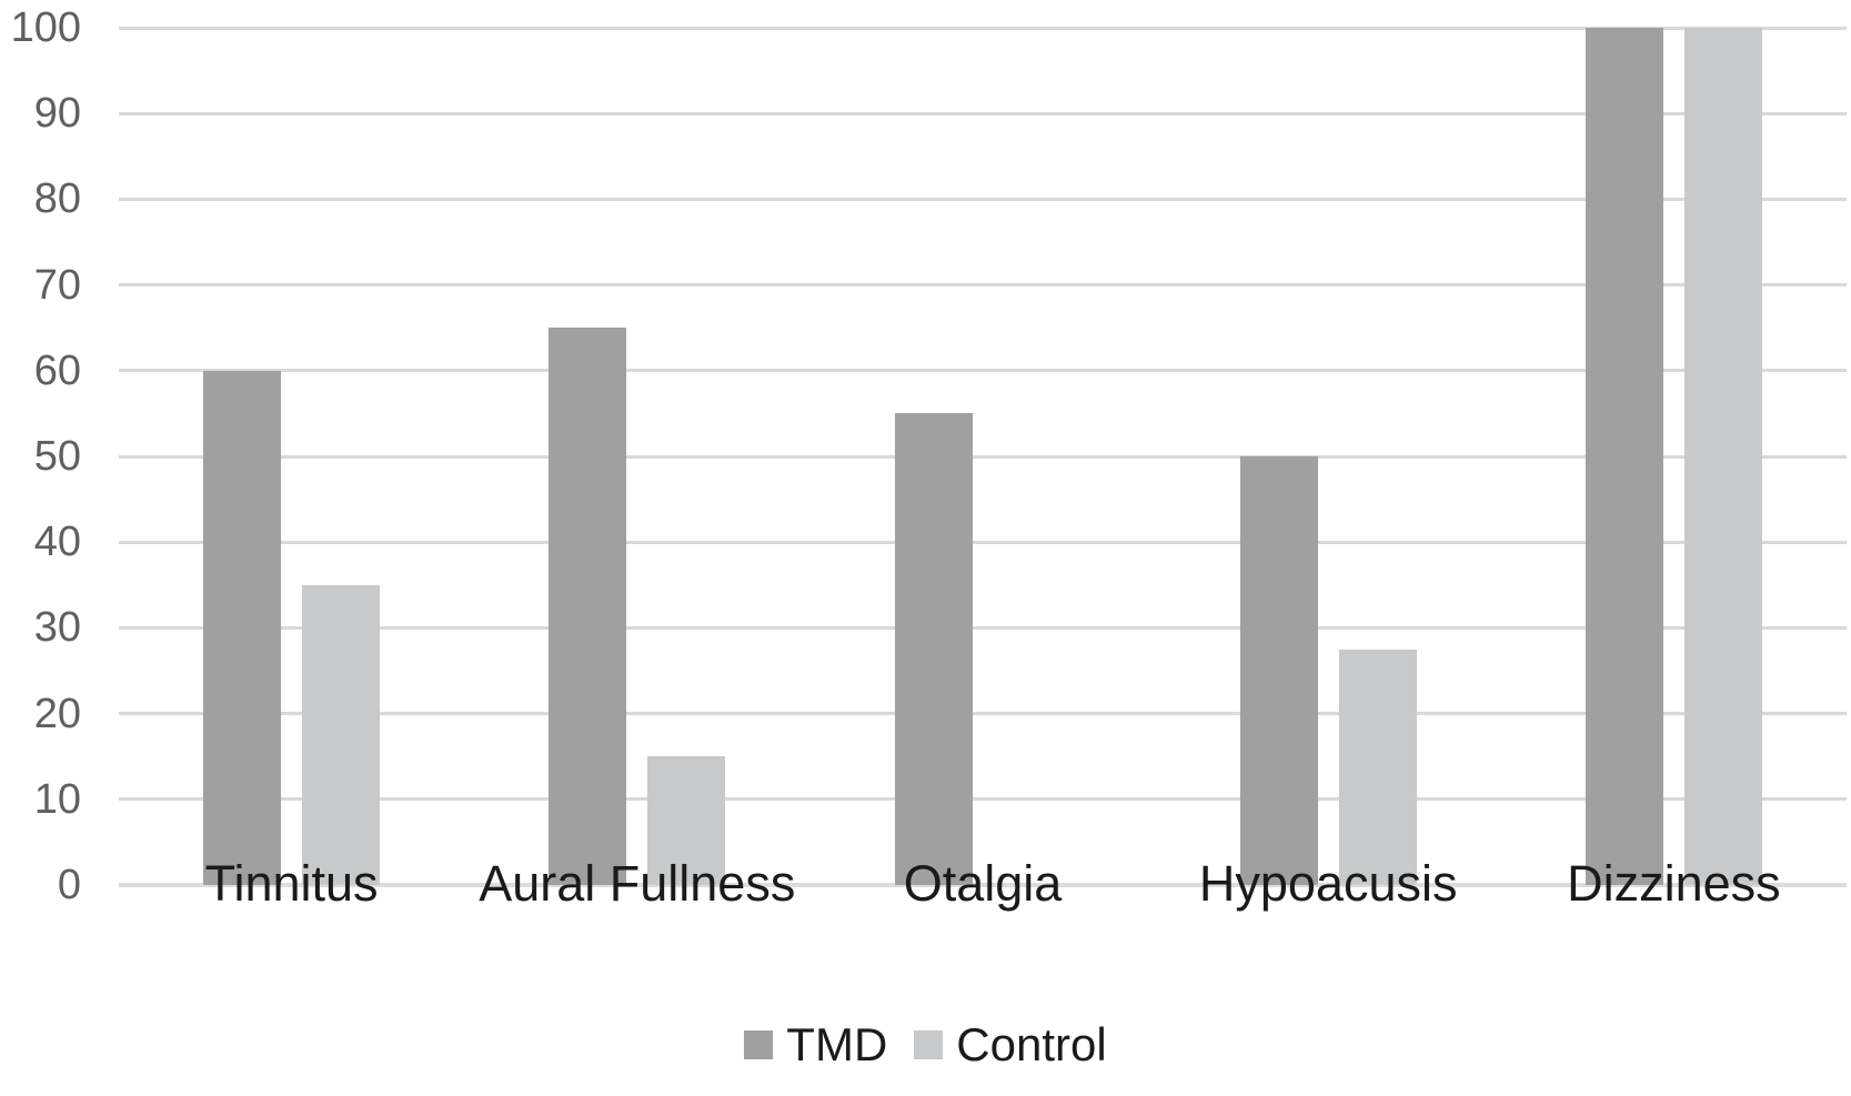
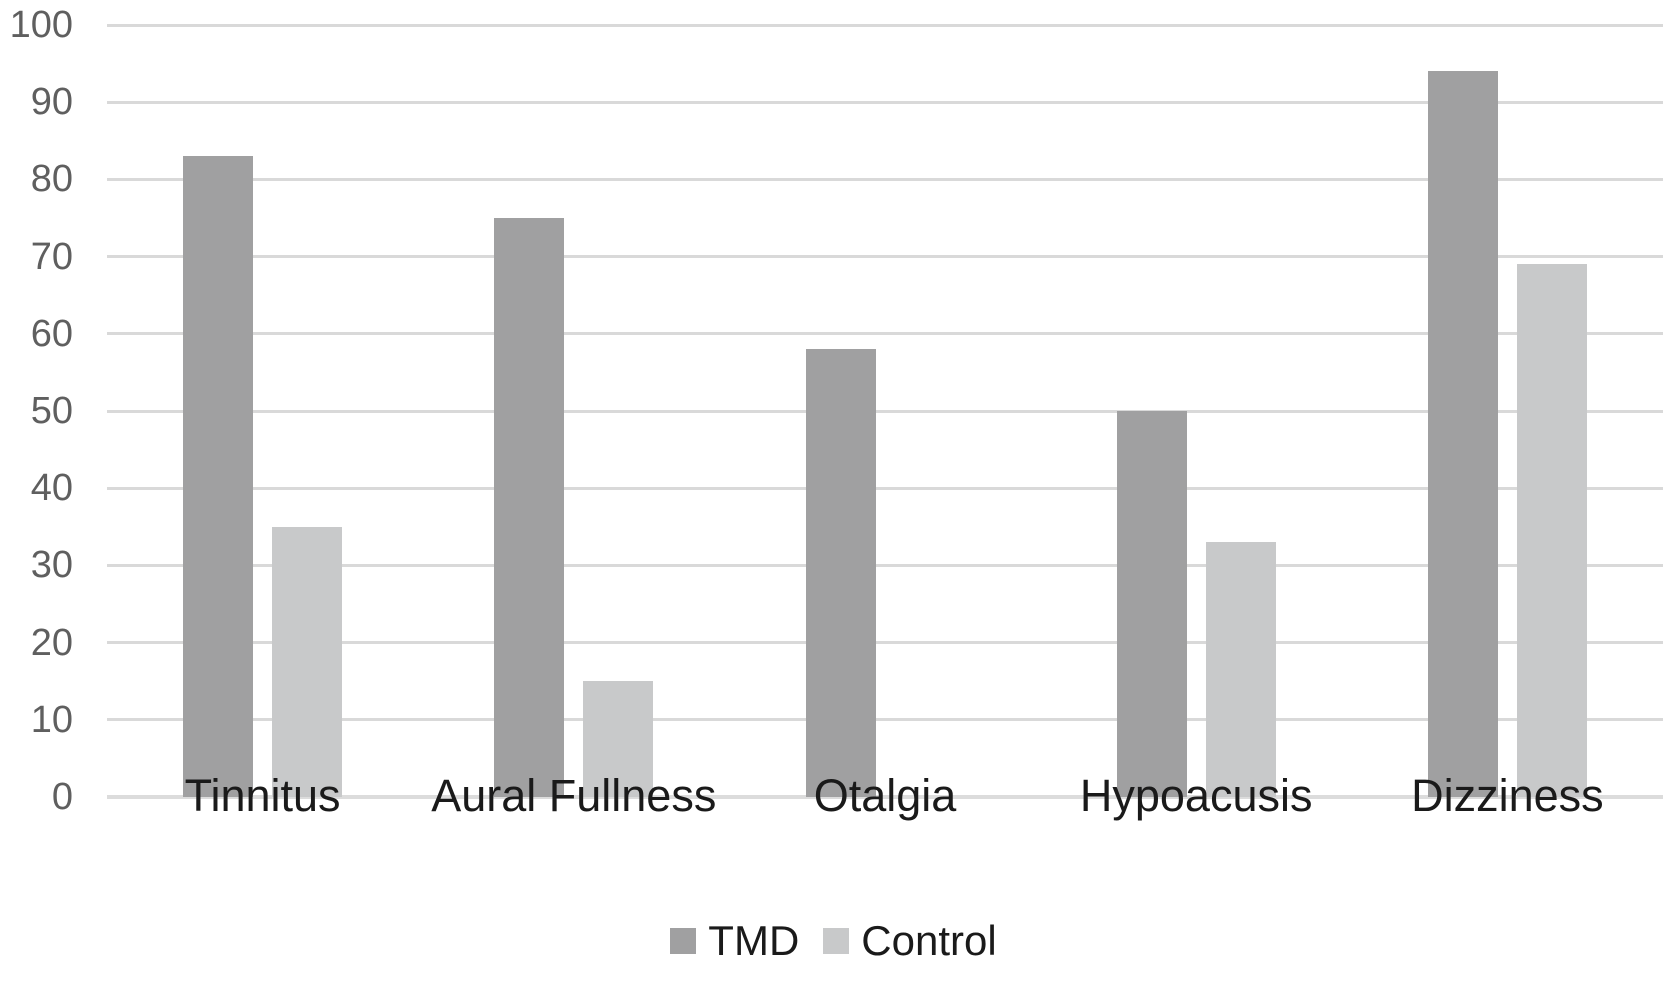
TMD/Tinnitus: 60 -> 83
TMD/Aural Fullness: 65 -> 75
TMD/Otalgia: 55 -> 58
Control/Hypoacusis: 28 -> 33
TMD/Dizziness: 100 -> 94
Control/Dizziness: 100 -> 69
